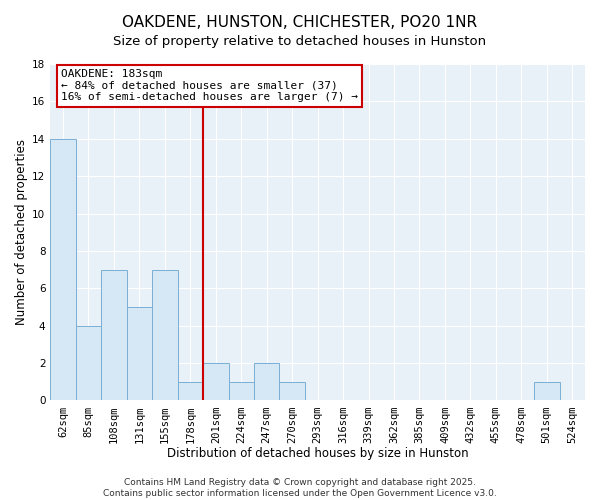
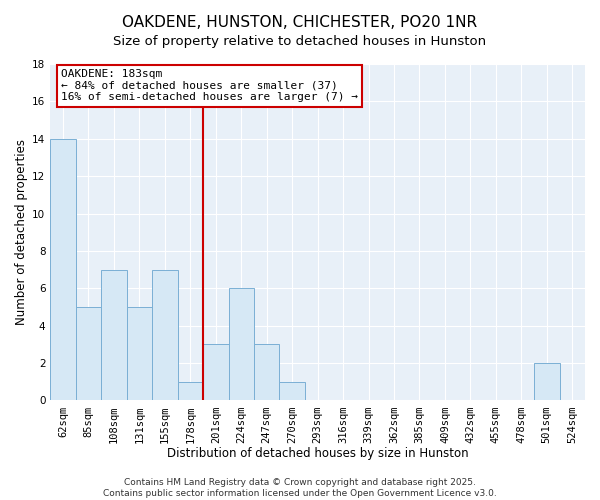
85sqm: 4 -> 5
201sqm: 2 -> 3
224sqm: 1 -> 6
247sqm: 2 -> 3
501sqm: 1 -> 2
